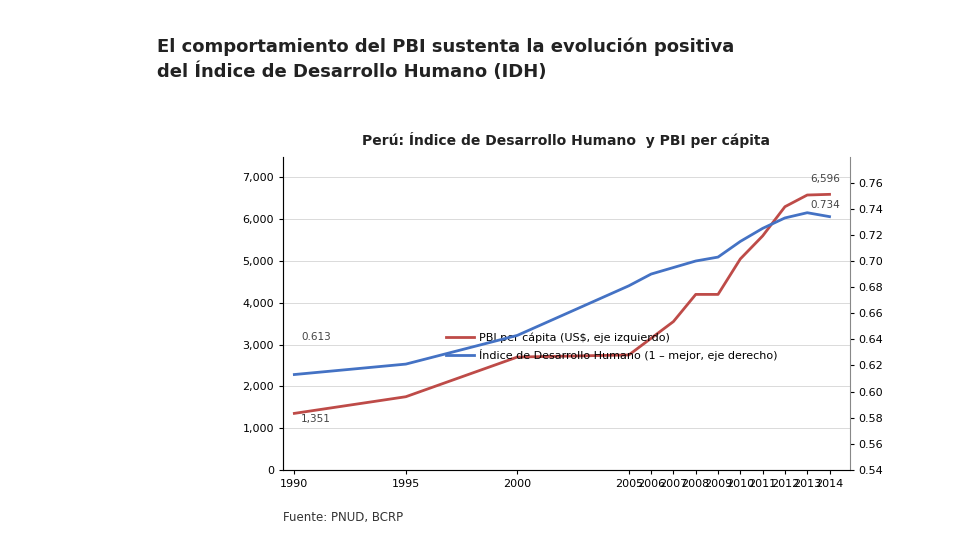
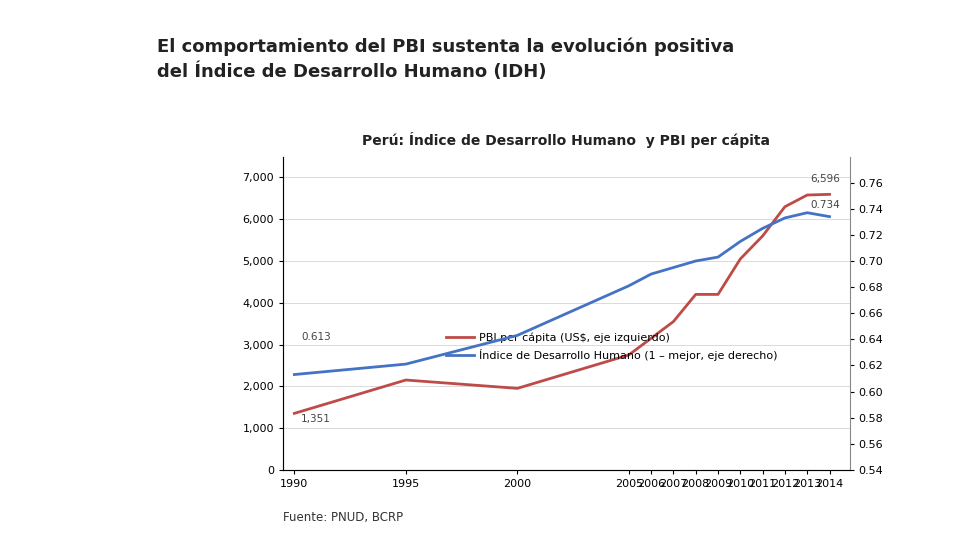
PBI per cápita (US$, eje izquierdo)/1995: 1,750 -> 2,150
PBI per cápita (US$, eje izquierdo)/2000: 2,700 -> 1,950
